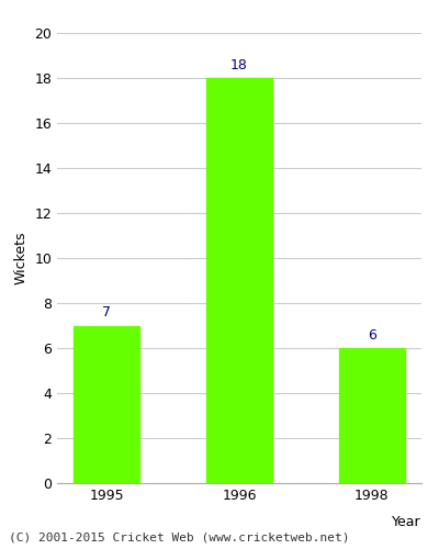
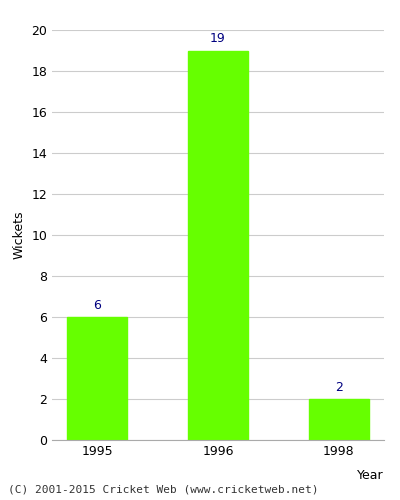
1995: 7 -> 6
1996: 18 -> 19
1998: 6 -> 2
